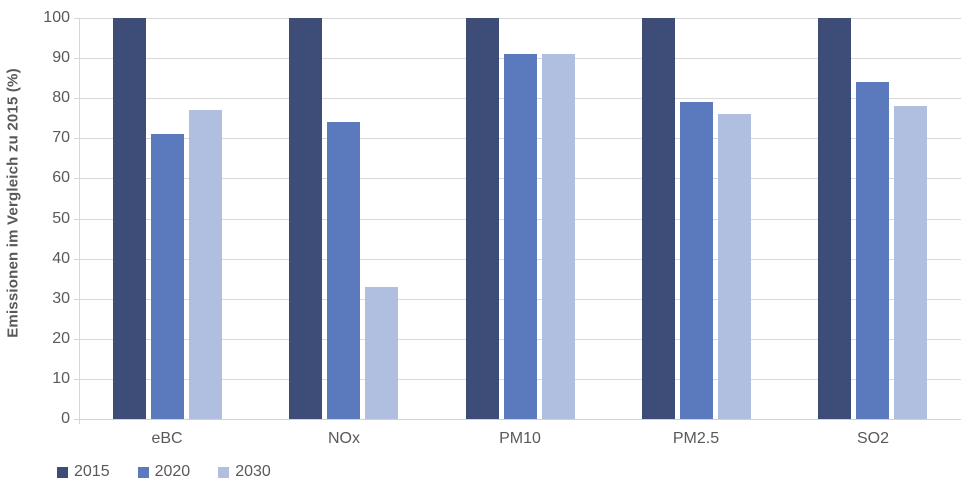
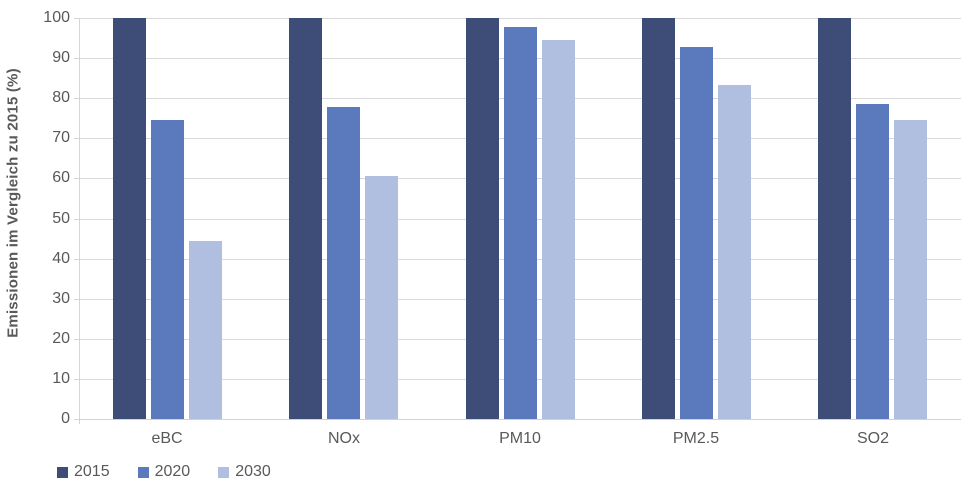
2020/eBC: 71 -> 74
2030/eBC: 77 -> 44
2020/NOx: 74 -> 78
2030/NOx: 33 -> 60
2020/PM10: 91 -> 98
2030/PM10: 91 -> 95
2020/PM2.5: 79 -> 93
2030/PM2.5: 76 -> 83
2020/SO2: 84 -> 79
2030/SO2: 78 -> 74
